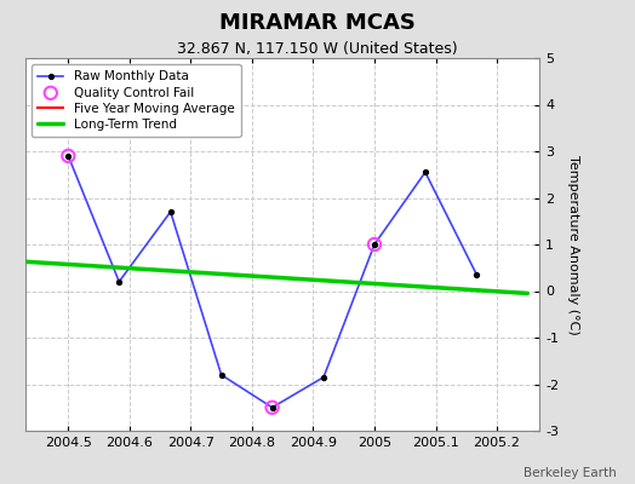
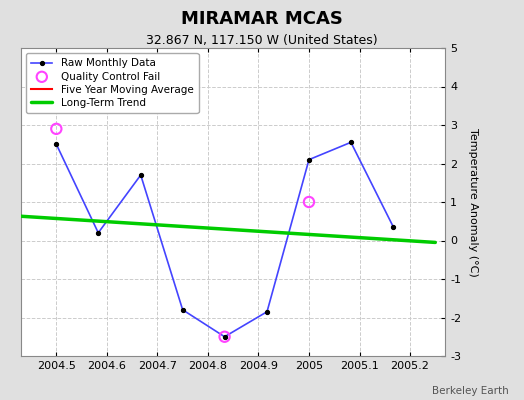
Raw Monthly Data/2004.5: 2.90 -> 2.50
Raw Monthly Data/2005: 1.00 -> 2.10
